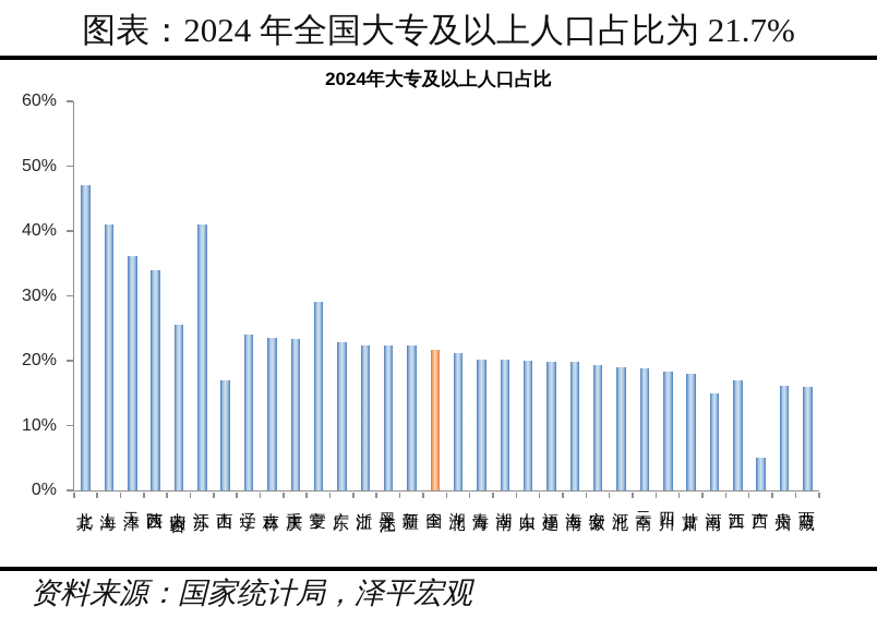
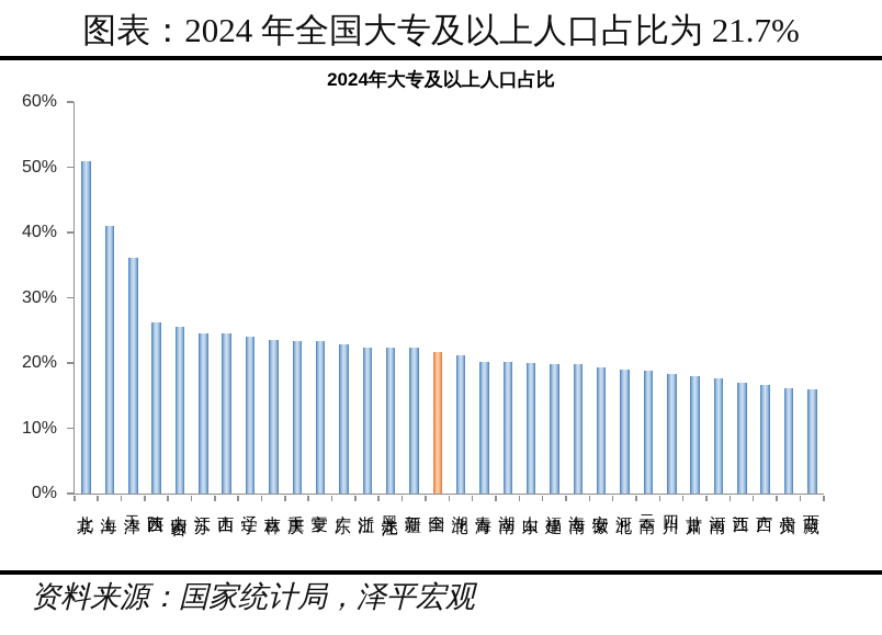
北京: 47% -> 51%
陕西: 34% -> 26%
江苏: 41% -> 25%
山西: 17% -> 24%
宁夏: 29% -> 23%
河南: 15% -> 18%
广西: 5% -> 17%
